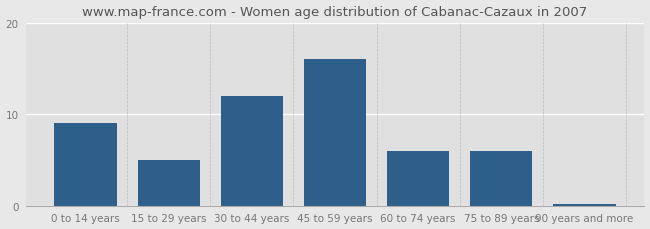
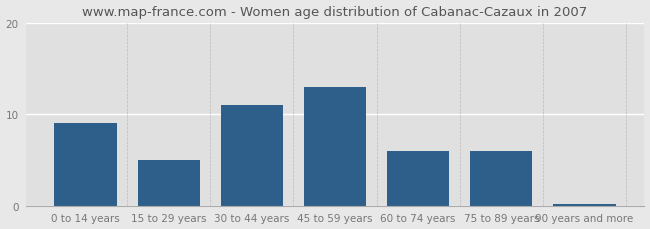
30 to 44 years: 12.0 -> 11.0
45 to 59 years: 16.0 -> 13.0
